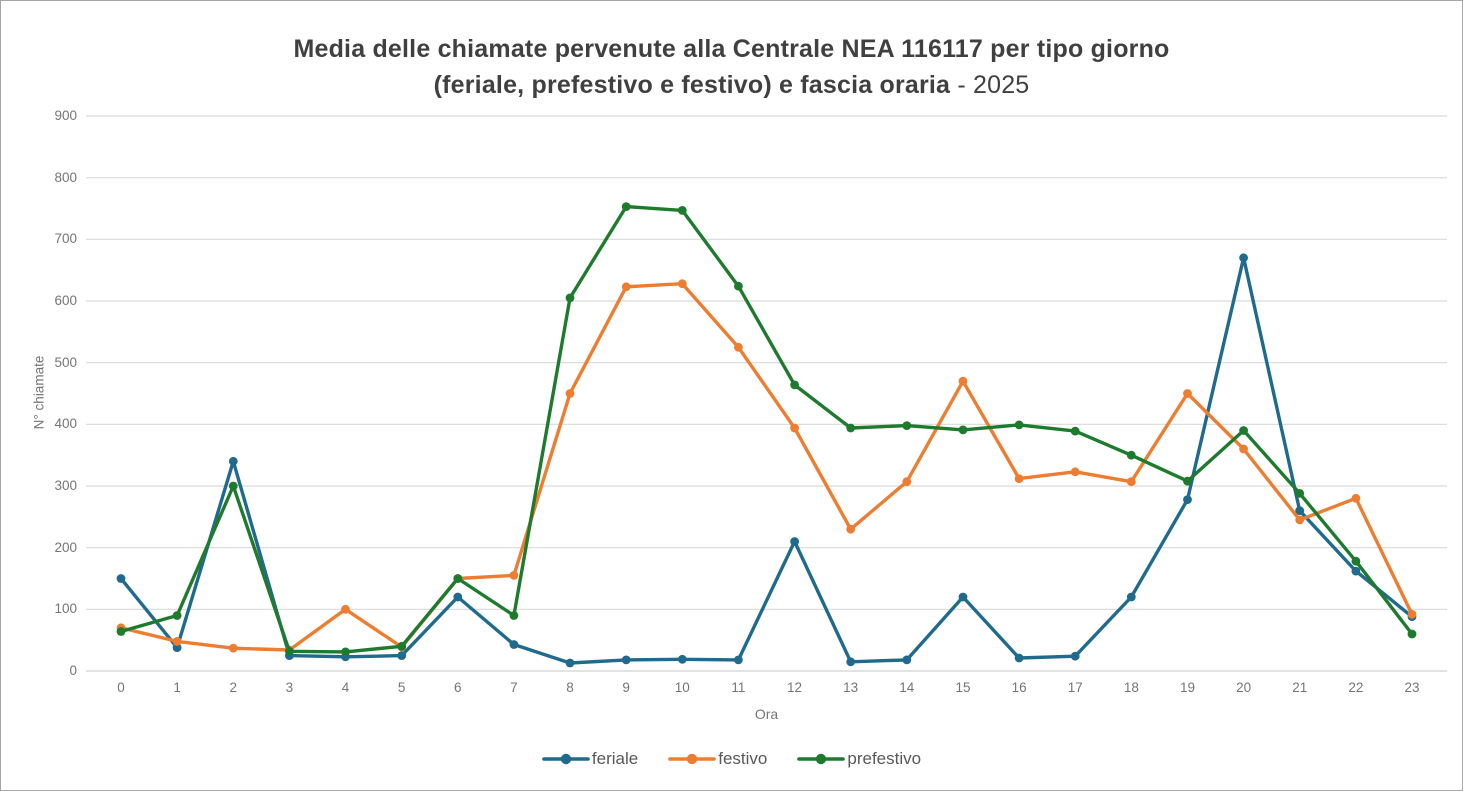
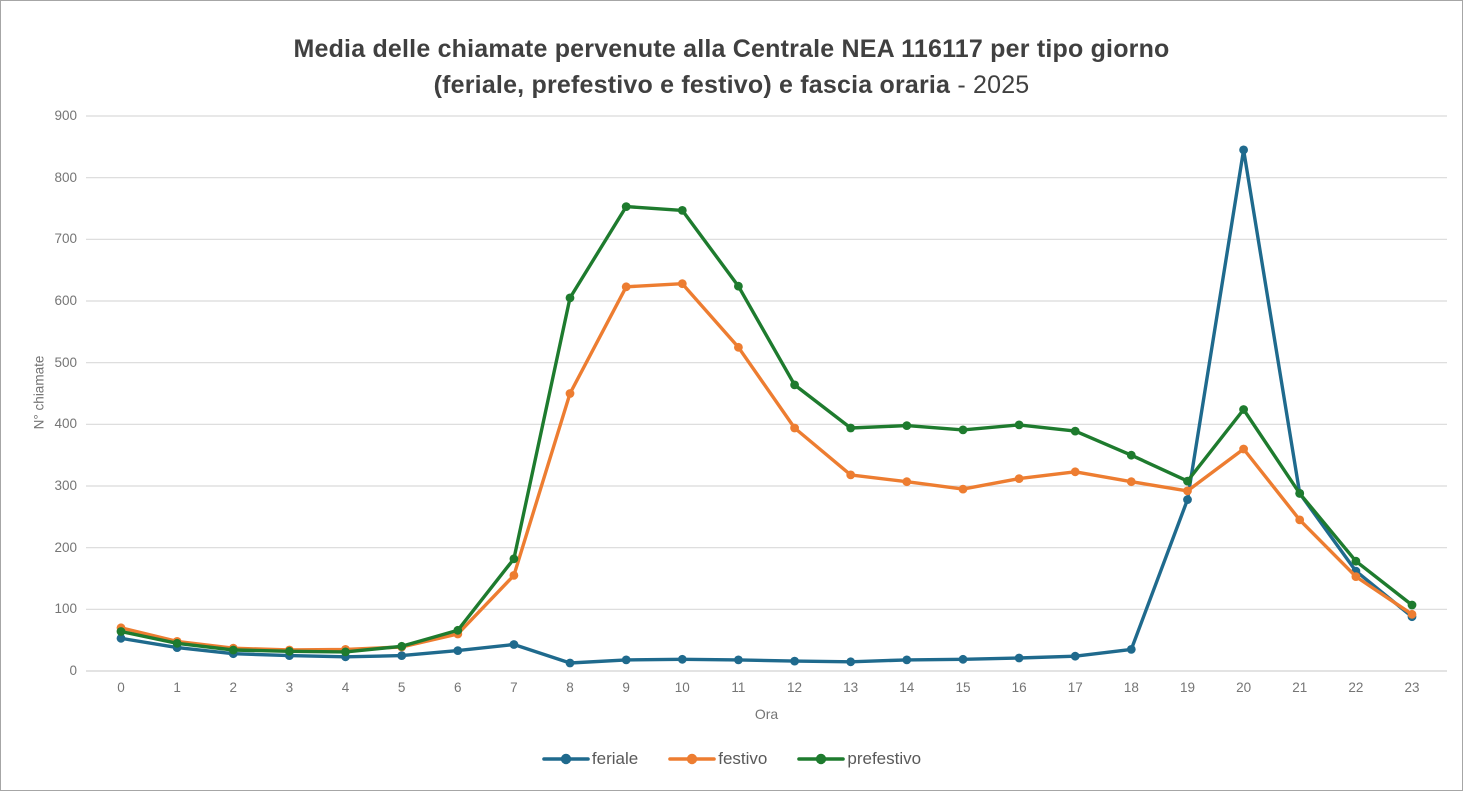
feriale/0: 150 -> 50
prefestivo/1: 90 -> 40
feriale/2: 340 -> 30
prefestivo/2: 300 -> 30
festivo/4: 100 -> 40
feriale/6: 120 -> 30
festivo/6: 150 -> 60
prefestivo/6: 150 -> 70
prefestivo/7: 90 -> 180
feriale/12: 210 -> 20
festivo/13: 230 -> 320
feriale/15: 120 -> 20
festivo/15: 470 -> 300
feriale/18: 120 -> 40
festivo/19: 450 -> 290
feriale/20: 670 -> 840
prefestivo/20: 390 -> 420
feriale/21: 260 -> 290
festivo/22: 280 -> 150
prefestivo/23: 60 -> 110
